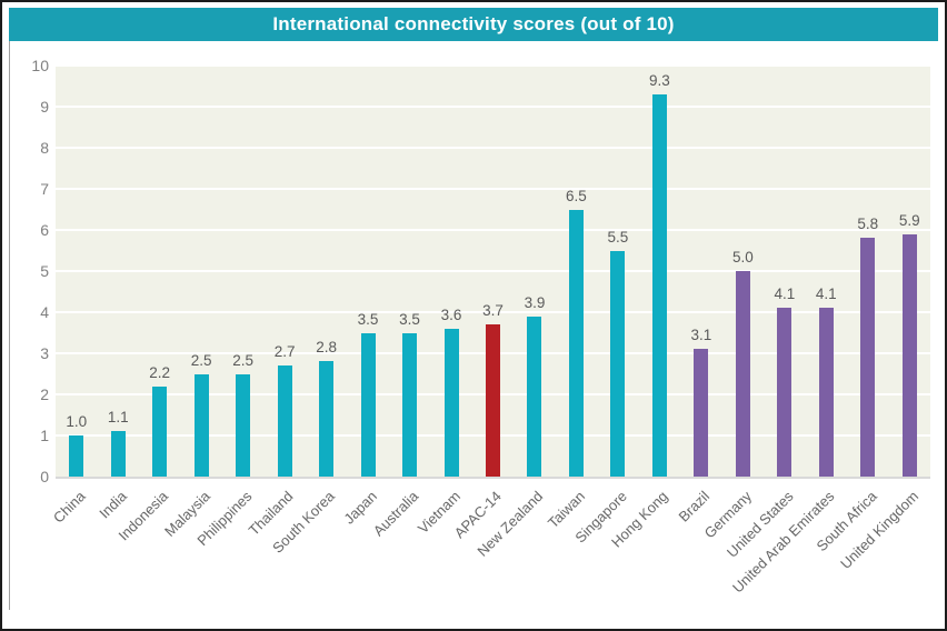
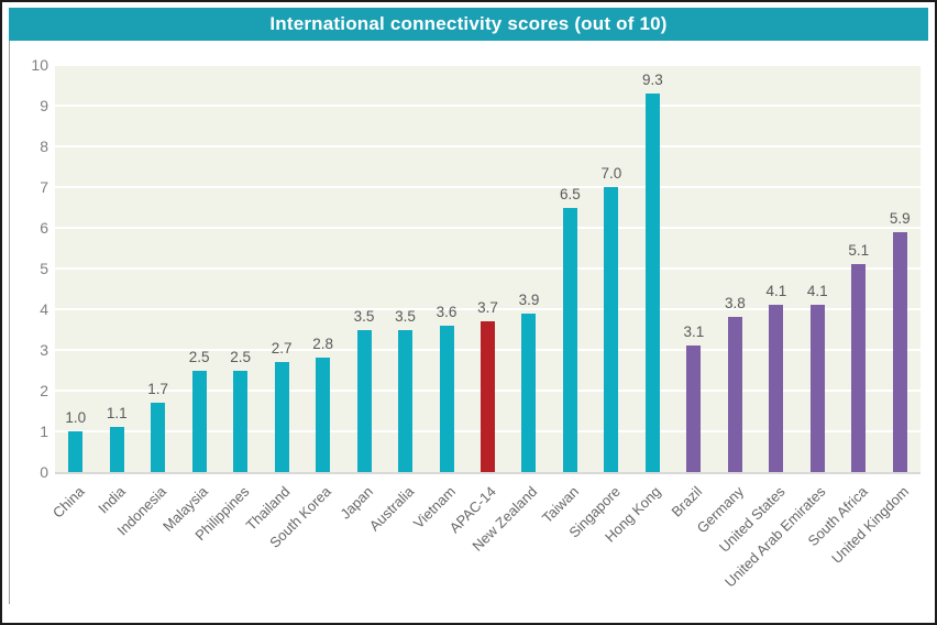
Indonesia: 2.2 -> 1.7
Singapore: 5.5 -> 7.0
Germany: 5.0 -> 3.8
South Africa: 5.8 -> 5.1
